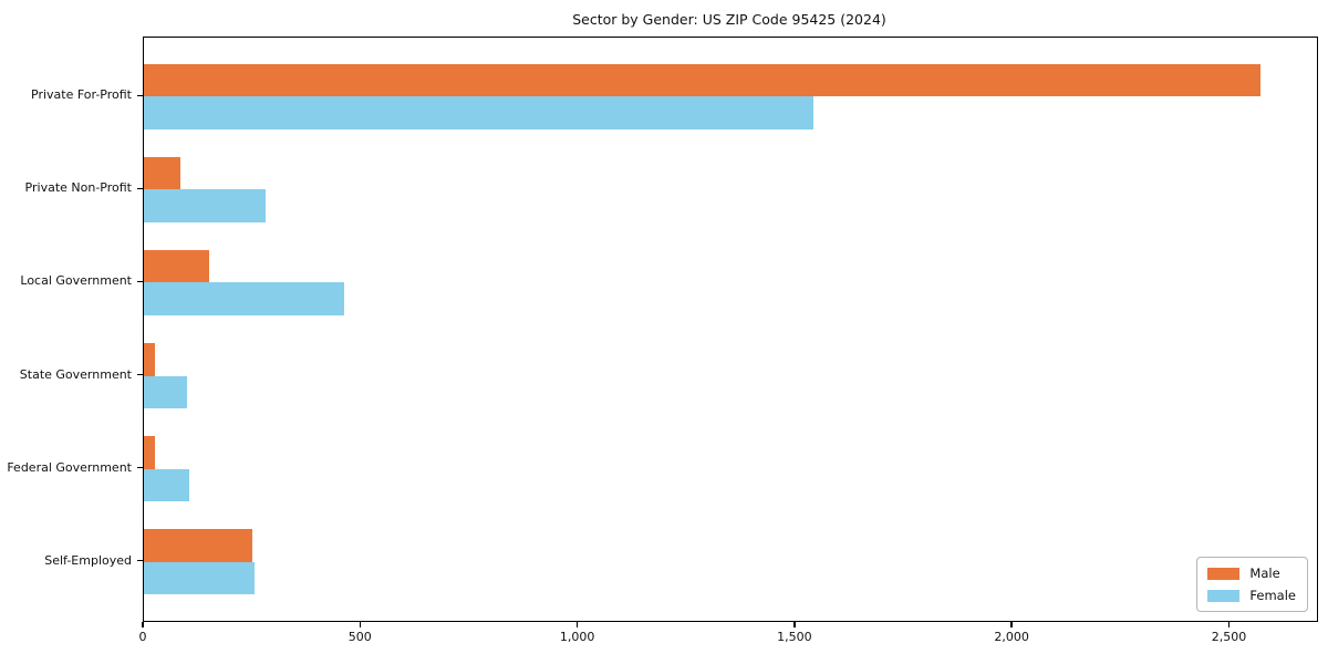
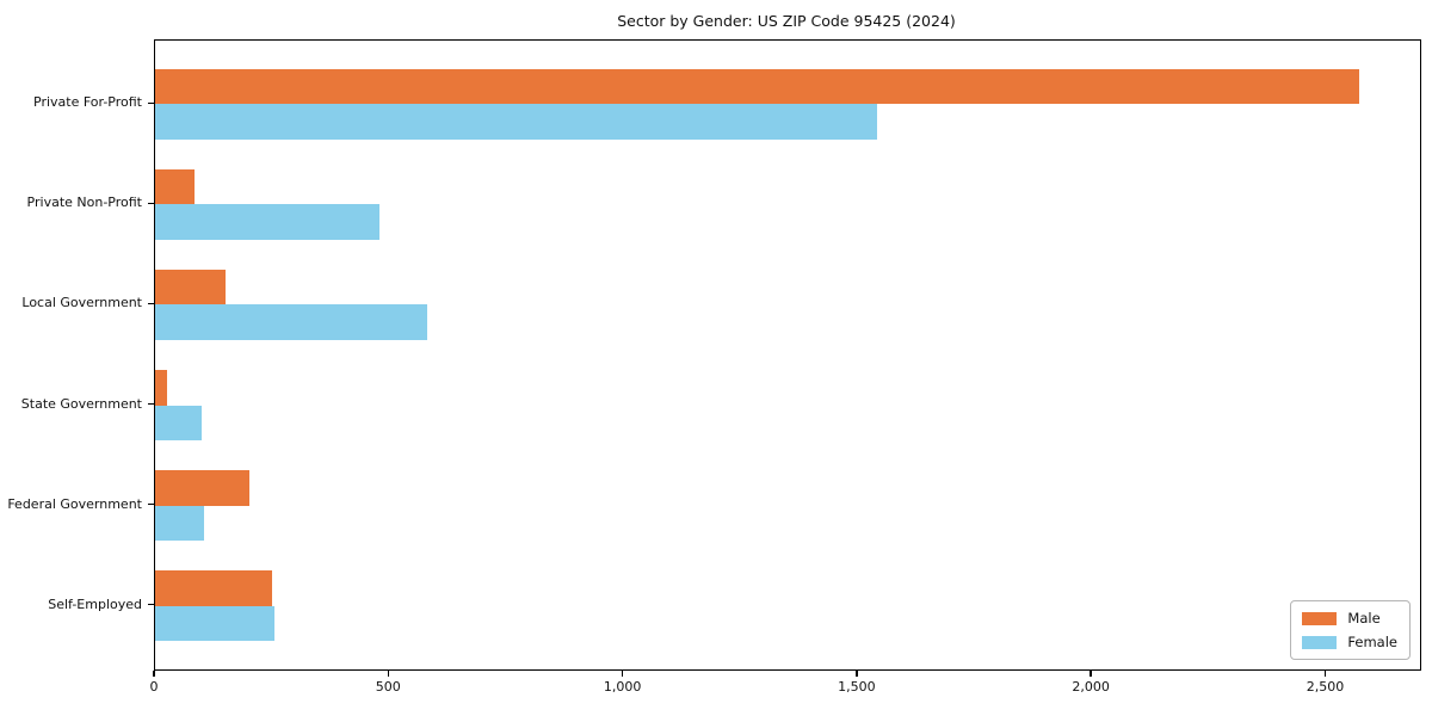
Female/Private Non-Profit: 280 -> 480
Female/Local Government: 460 -> 580
Male/Federal Government: 20 -> 200
